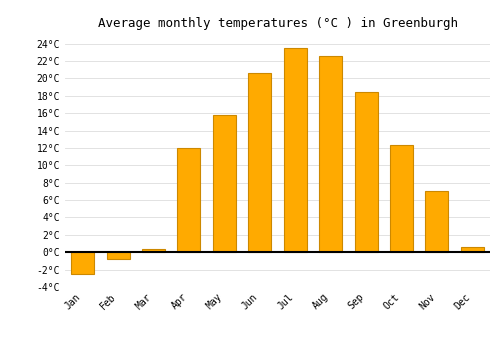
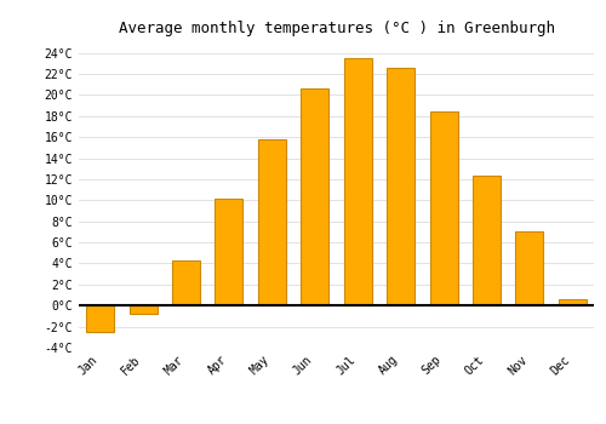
Mar: 0.4°C -> 4.3°C
Apr: 12.0°C -> 10.2°C
